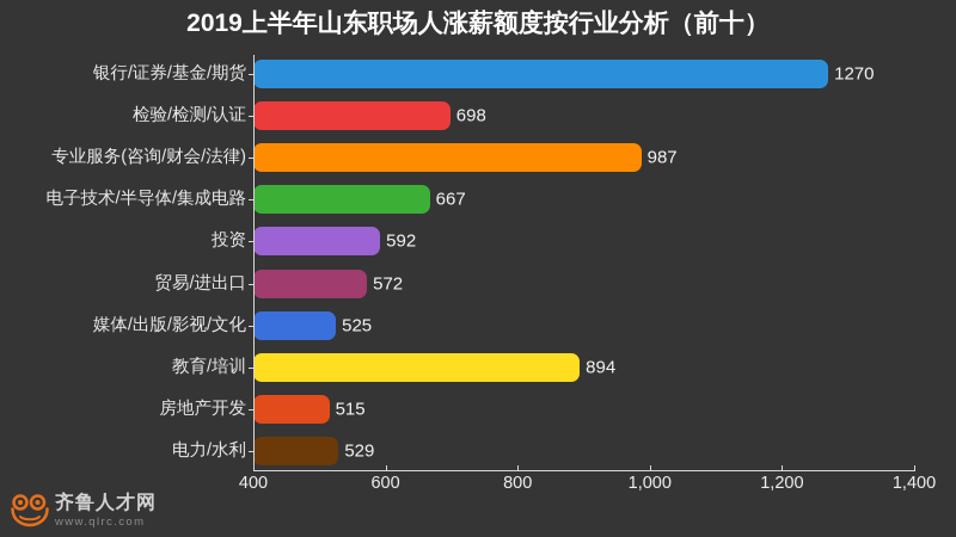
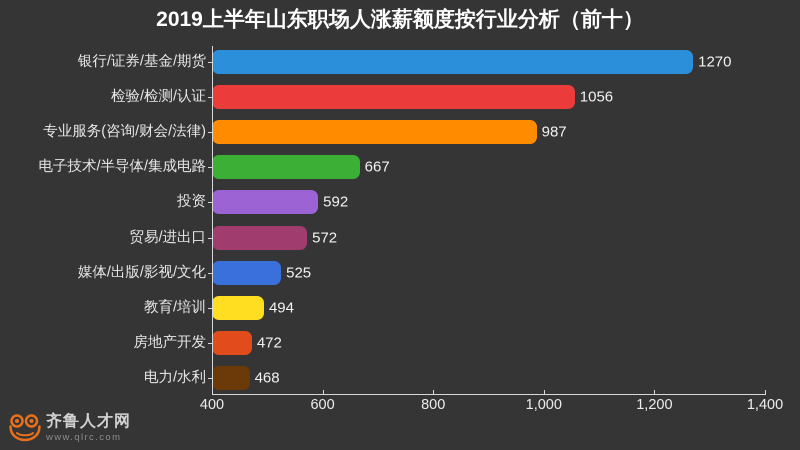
检验/检测/认证: 698 -> 1056
教育/培训: 894 -> 494
房地产开发: 515 -> 472
电力/水利: 529 -> 468
